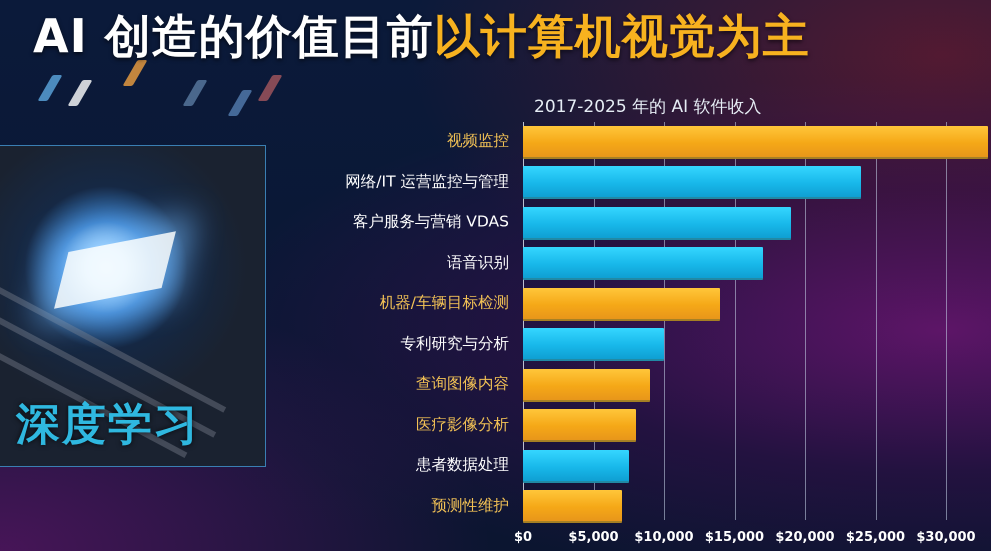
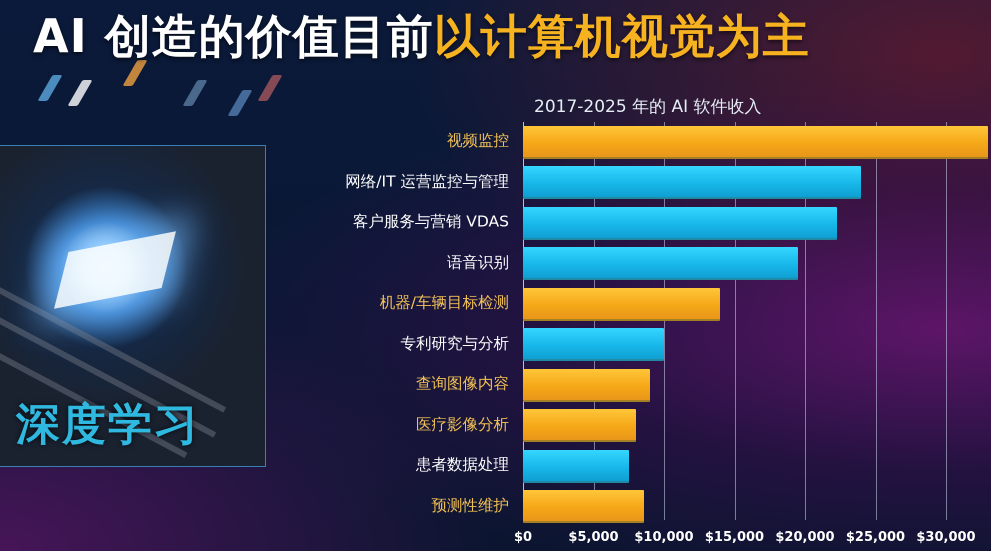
客户服务与营销 VDAS: $19000 -> $22300
语音识别: $17000 -> $19500
预测性维护: $7000 -> $8600
